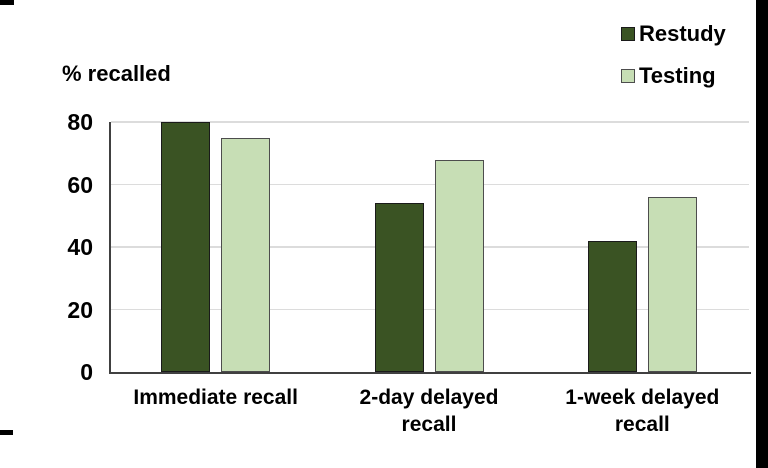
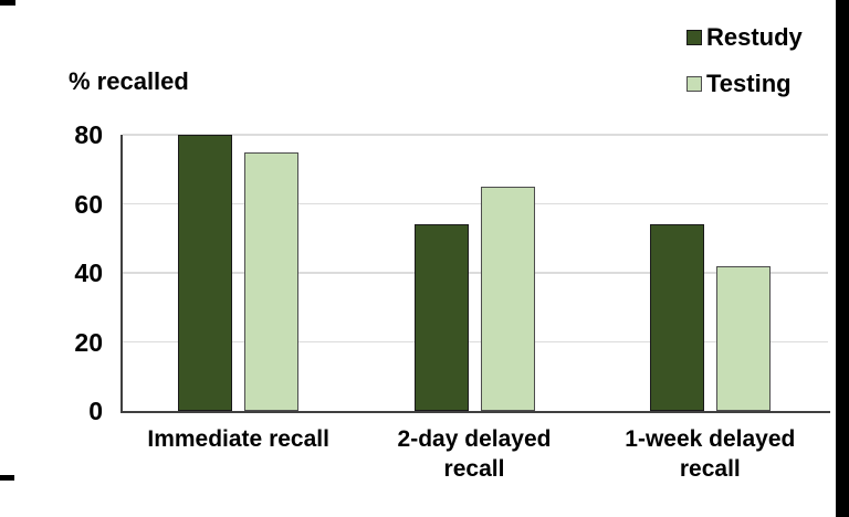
Testing/2-day delayed recall: 68 -> 65
Restudy/1-week delayed recall: 42 -> 54
Testing/1-week delayed recall: 56 -> 42
